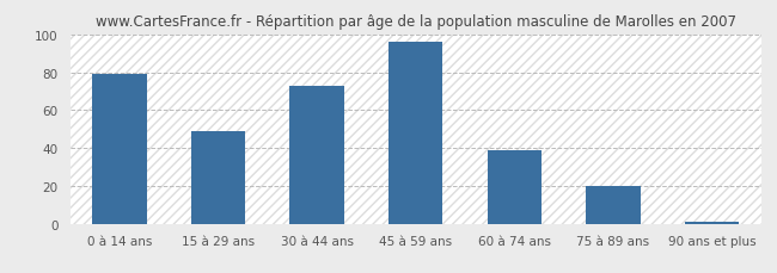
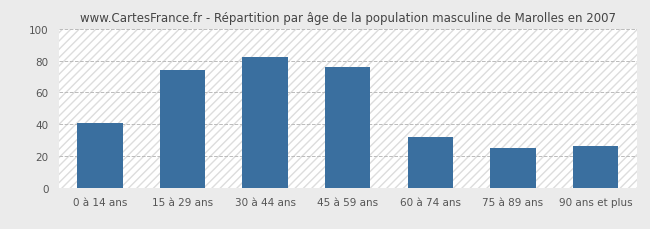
0 à 14 ans: 79 -> 41
15 à 29 ans: 49 -> 74
30 à 44 ans: 73 -> 82
45 à 59 ans: 96 -> 76
60 à 74 ans: 39 -> 32
75 à 89 ans: 20 -> 25
90 ans et plus: 1 -> 26
